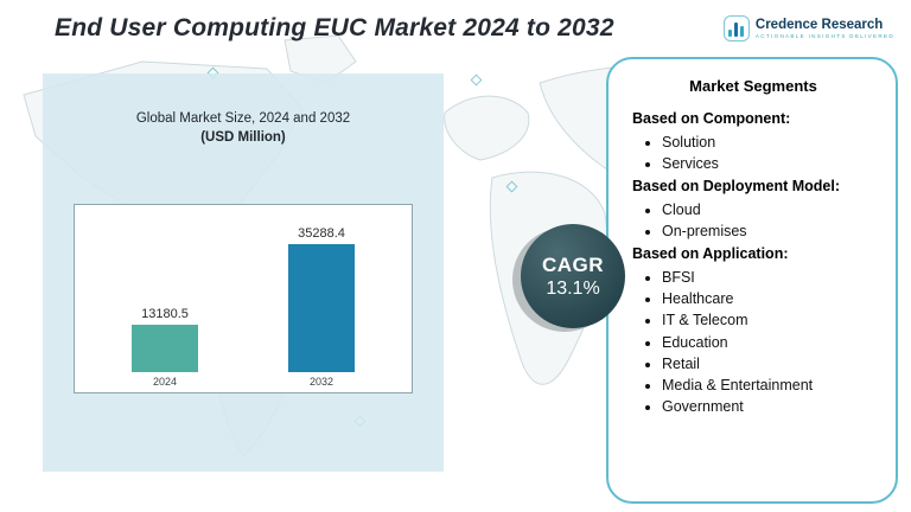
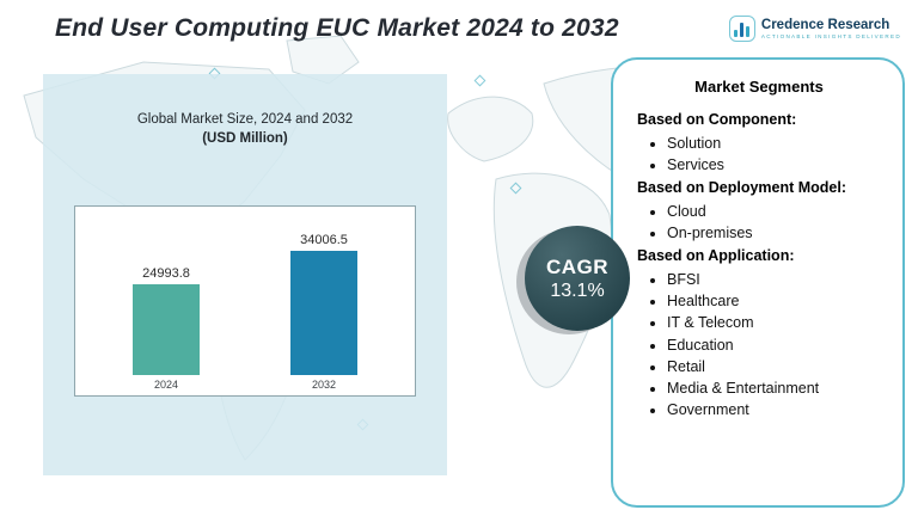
2024: 13180.5 -> 24993.8
2032: 35288.4 -> 34006.5
